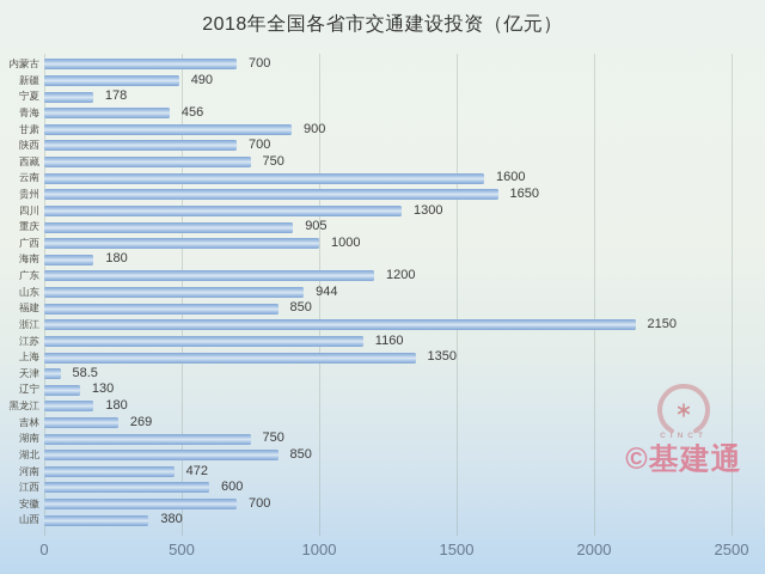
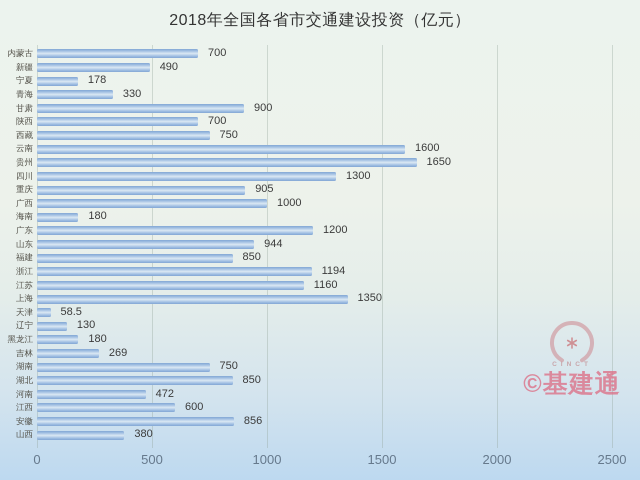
青海: 456 -> 330
浙江: 2150 -> 1194
安徽: 700 -> 856
